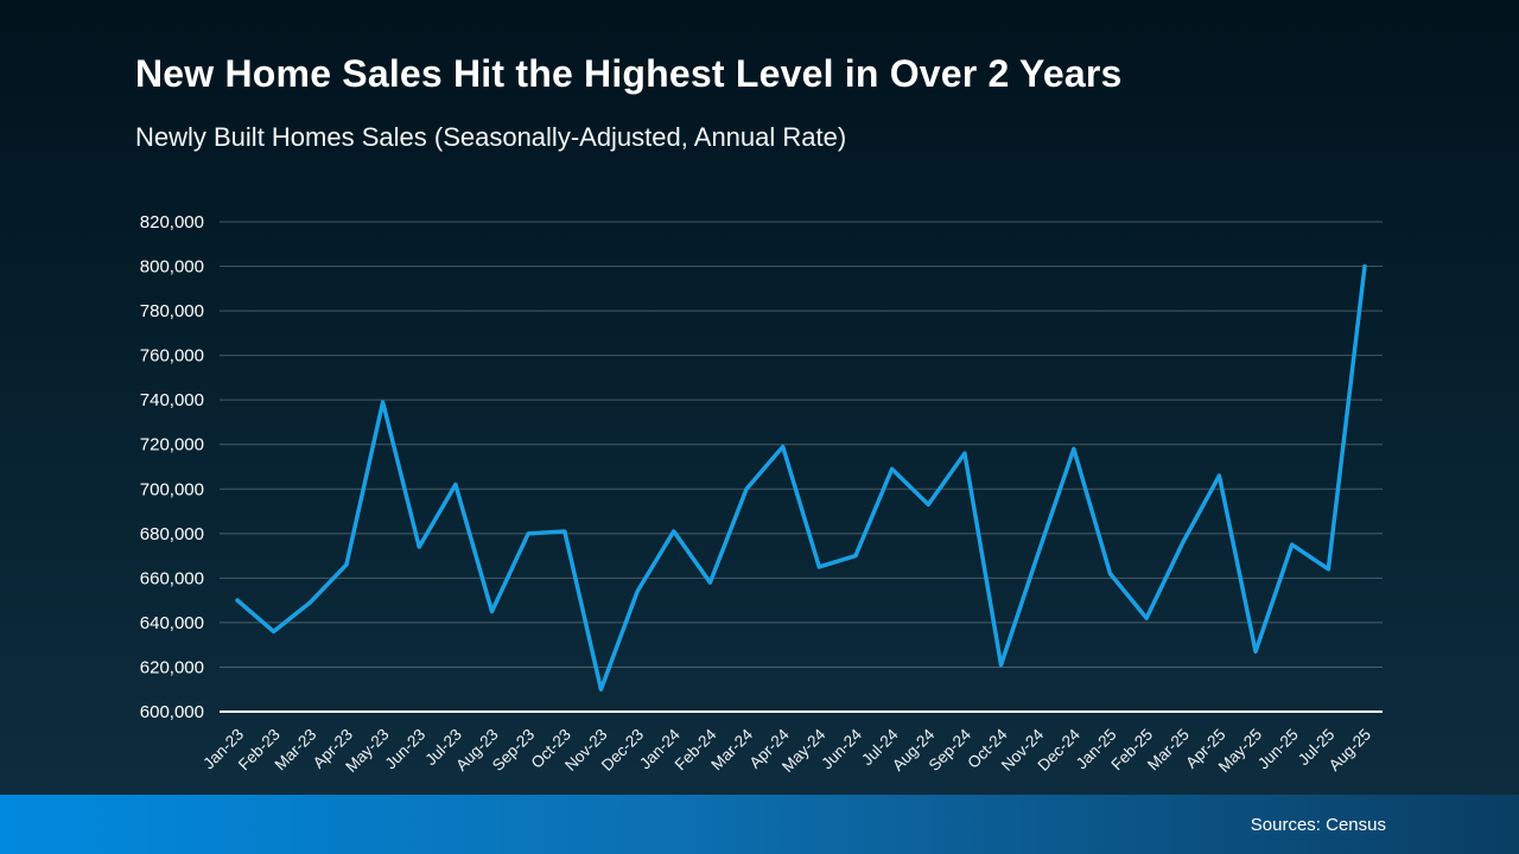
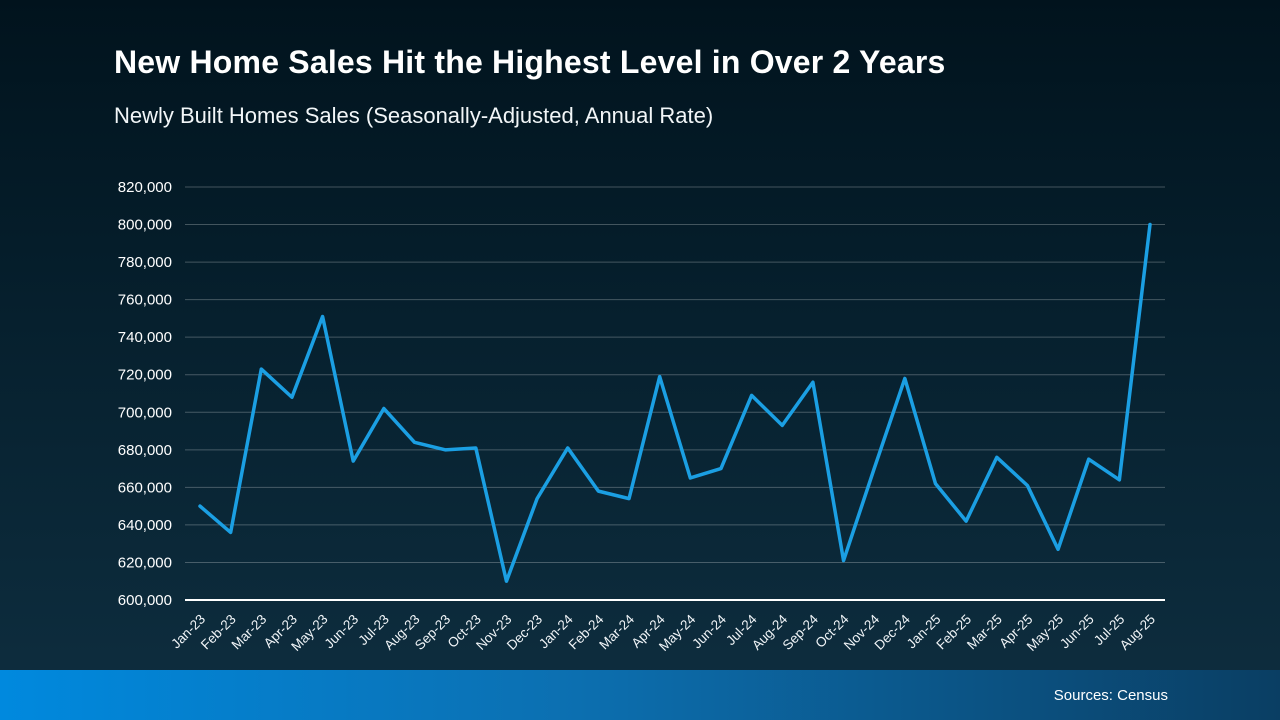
Mar-23: 649000 -> 723000
Apr-23: 666000 -> 708000
May-23: 739000 -> 751000
Aug-23: 645000 -> 684000
Mar-24: 700000 -> 654000
Apr-25: 706000 -> 661000
